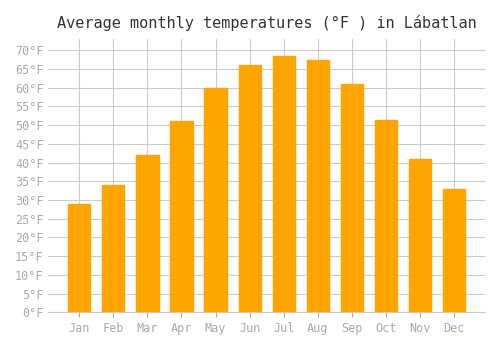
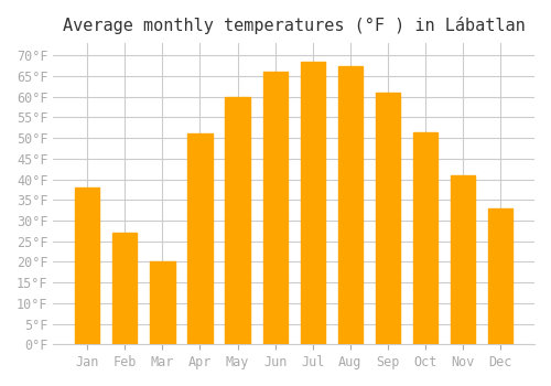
Jan: 29.0°F -> 38.0°F
Feb: 34.0°F -> 27.0°F
Mar: 42.0°F -> 20.0°F
